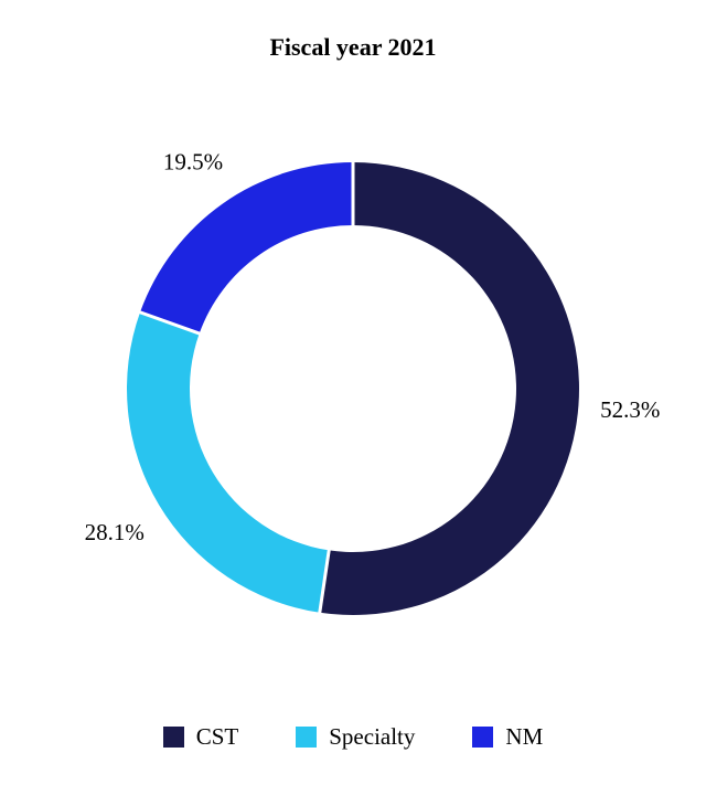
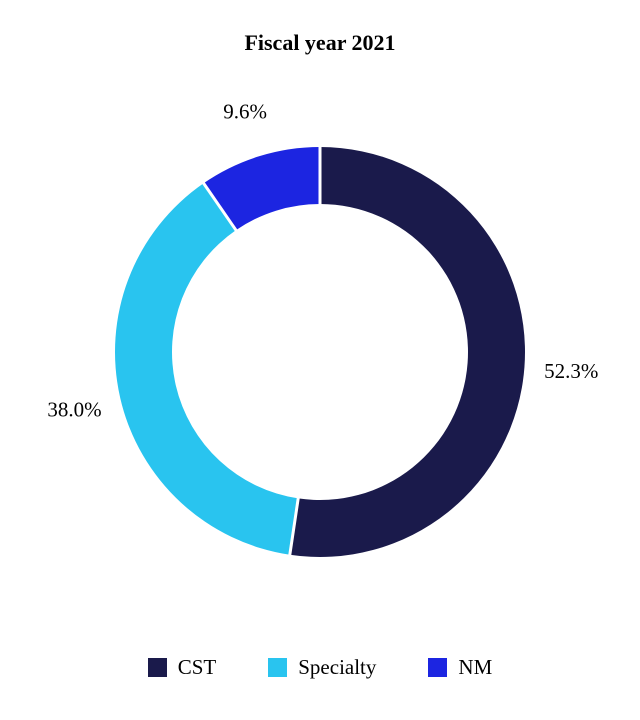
Specialty: 28.1% -> 38.0%
NM: 19.5% -> 9.6%
